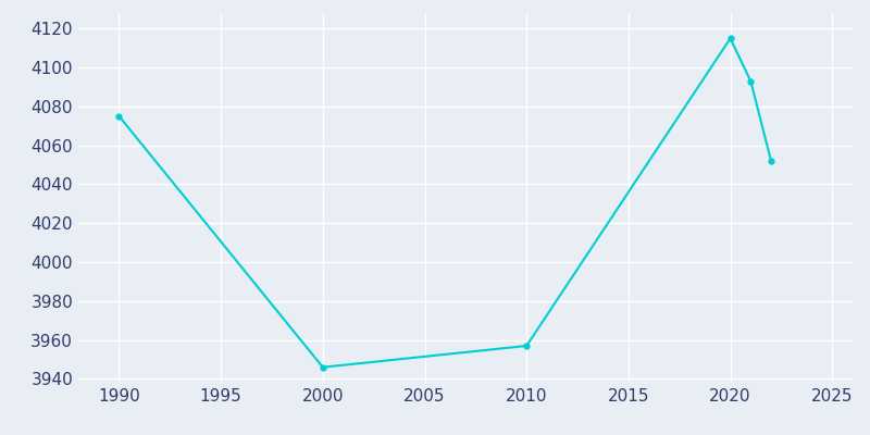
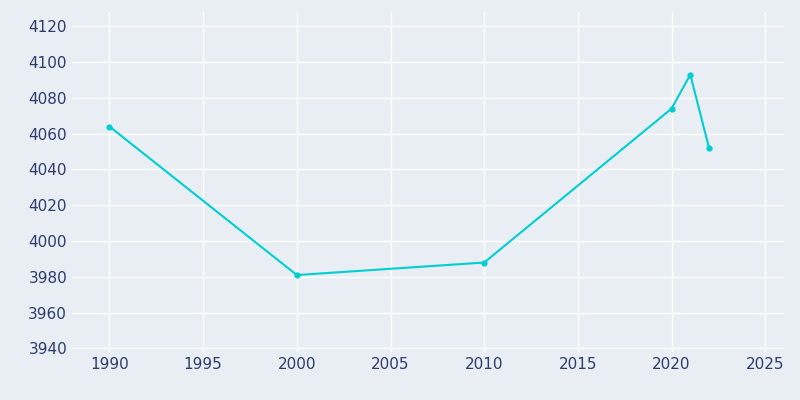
1990: 4075 -> 4064
2000: 3946 -> 3981
2010: 3957 -> 3988
2020: 4115 -> 4074
